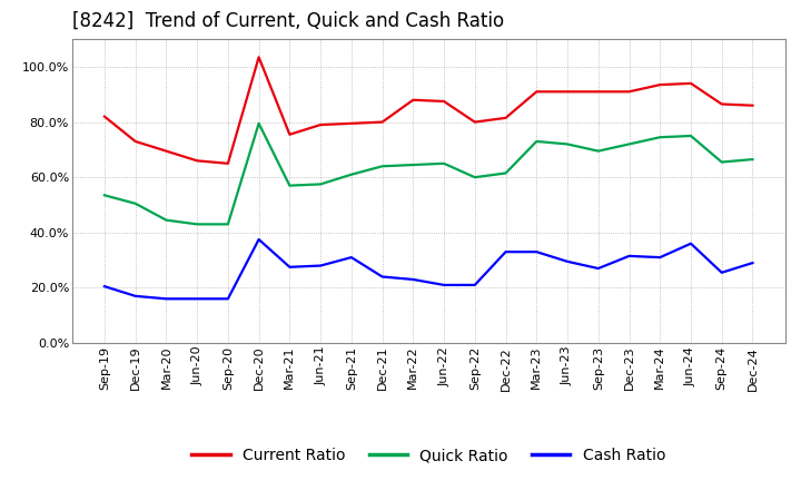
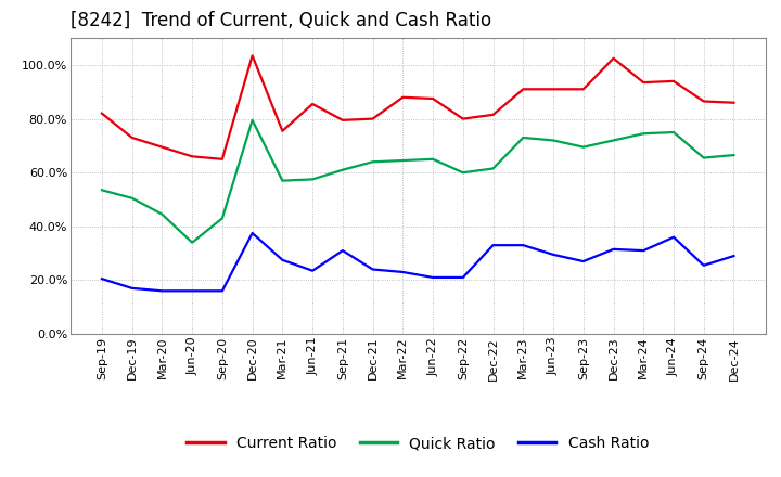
Quick Ratio/Jun-20: 43.0% -> 34.0%
Current Ratio/Jun-21: 79.0% -> 85.5%
Cash Ratio/Jun-21: 28.0% -> 23.5%
Current Ratio/Dec-23: 91.0% -> 102.5%
